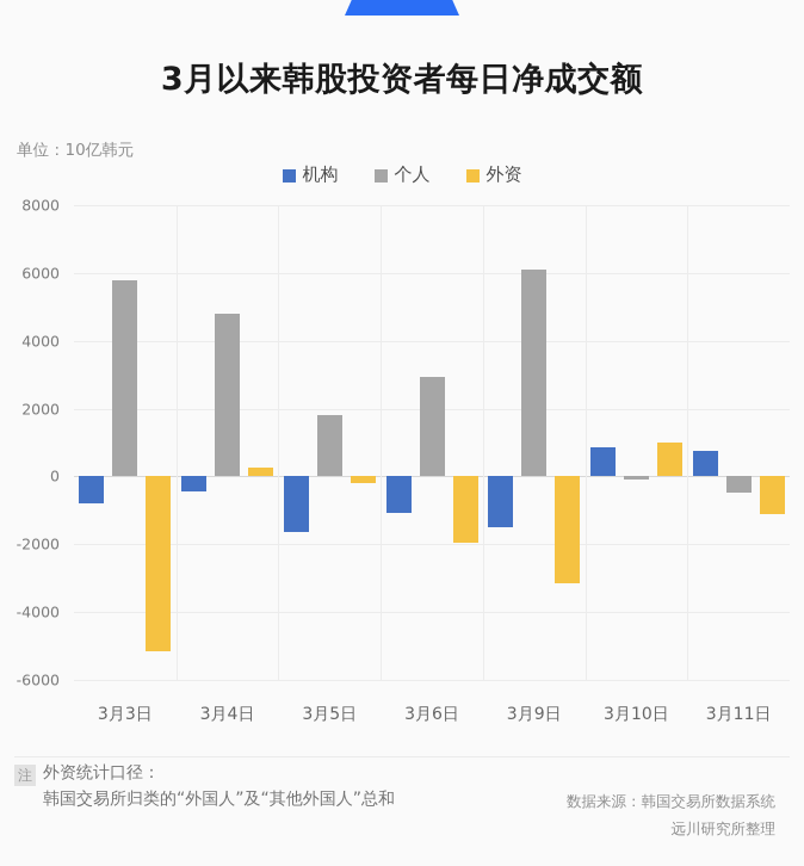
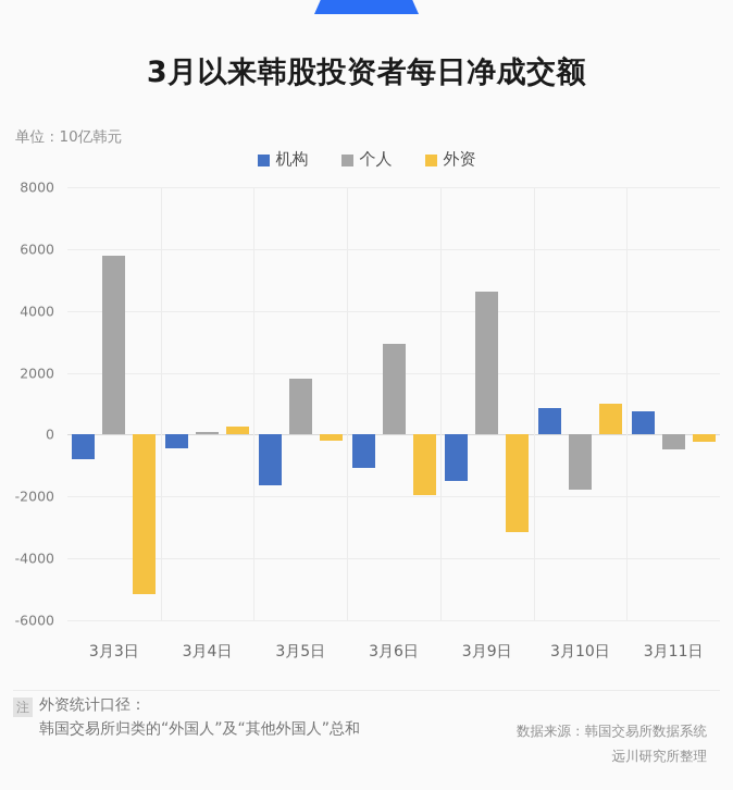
个人/3月4日: 4800 -> 100
个人/3月9日: 6100 -> 4600
个人/3月10日: -100 -> -1800
外资/3月11日: -1100 -> -200
